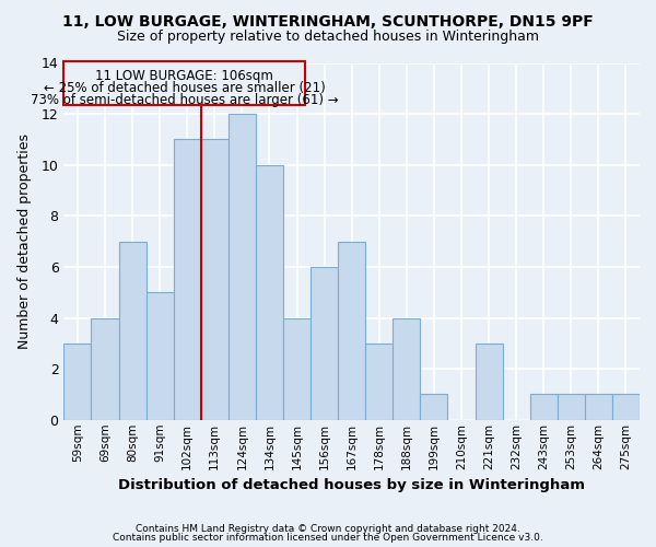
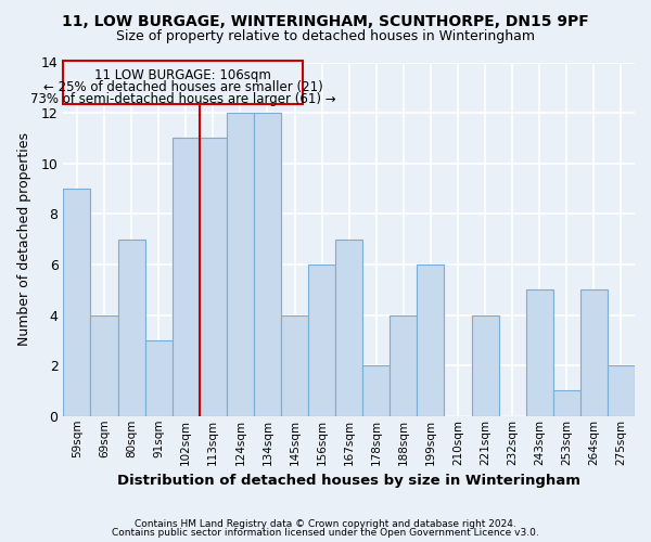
59sqm: 3 -> 9
91sqm: 5 -> 3
134sqm: 10 -> 12
178sqm: 3 -> 2
199sqm: 1 -> 6
221sqm: 3 -> 4
243sqm: 1 -> 5
264sqm: 1 -> 5
275sqm: 1 -> 2
